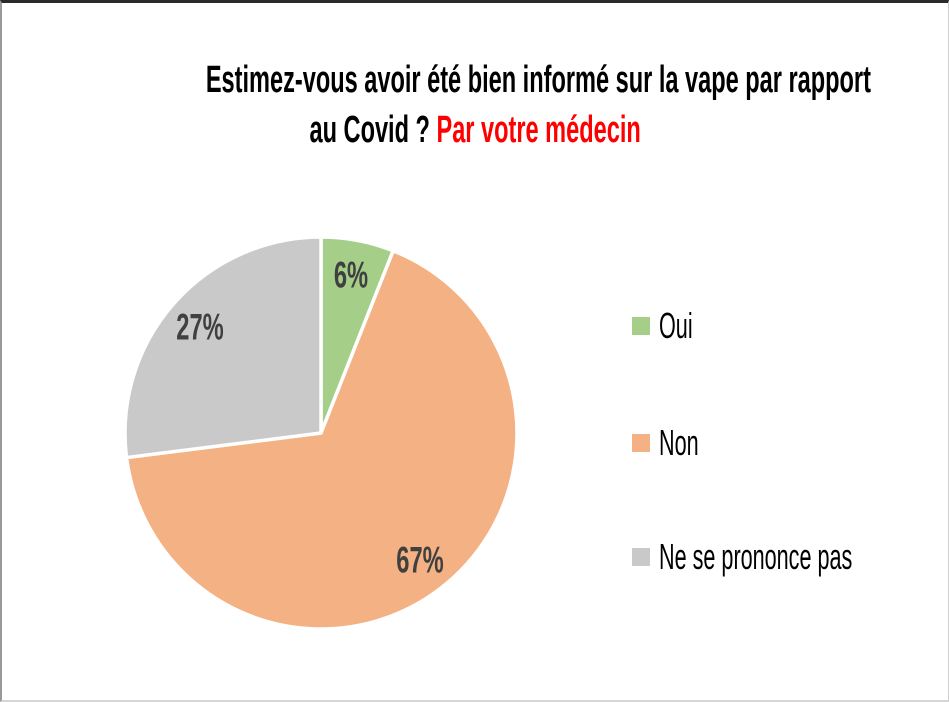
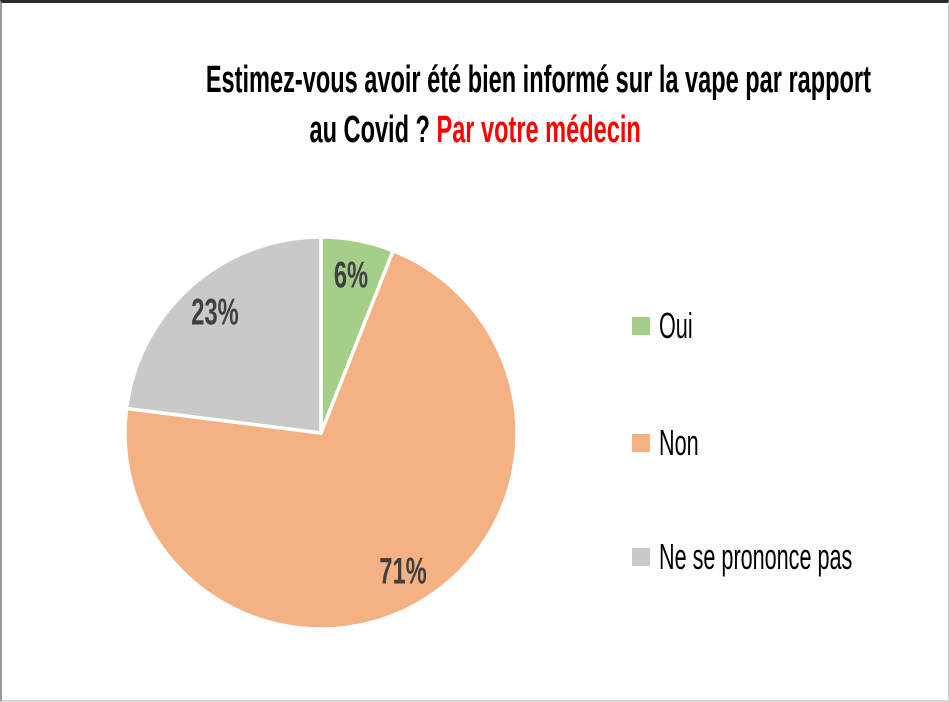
Non: 67% -> 71%
Ne se prononce pas: 27% -> 23%
